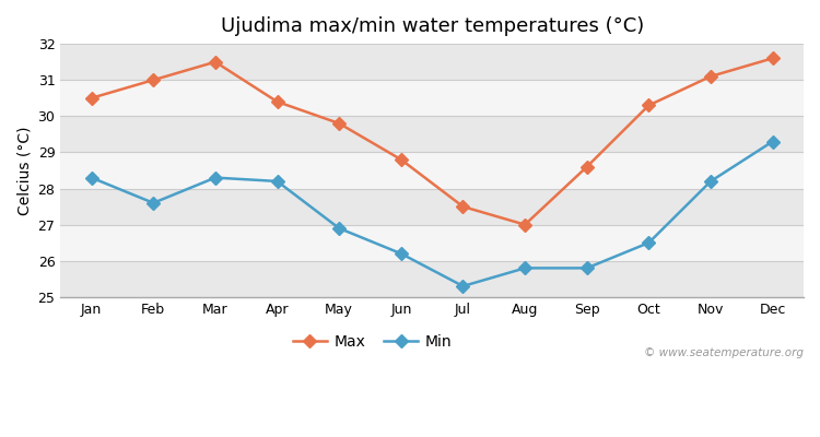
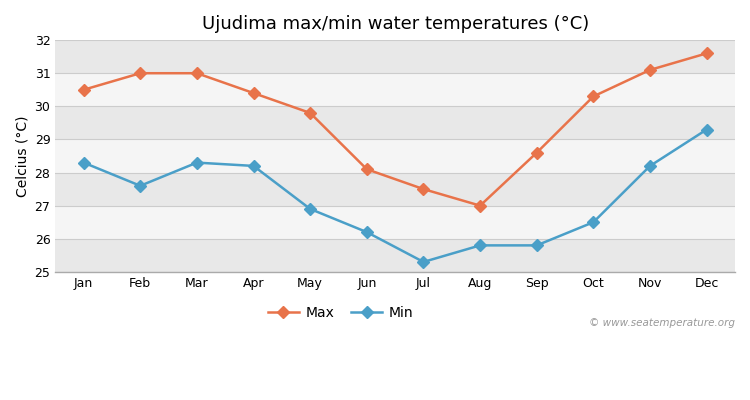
Max/Mar: 31.5 -> 31.0
Max/Jun: 28.8 -> 28.1
